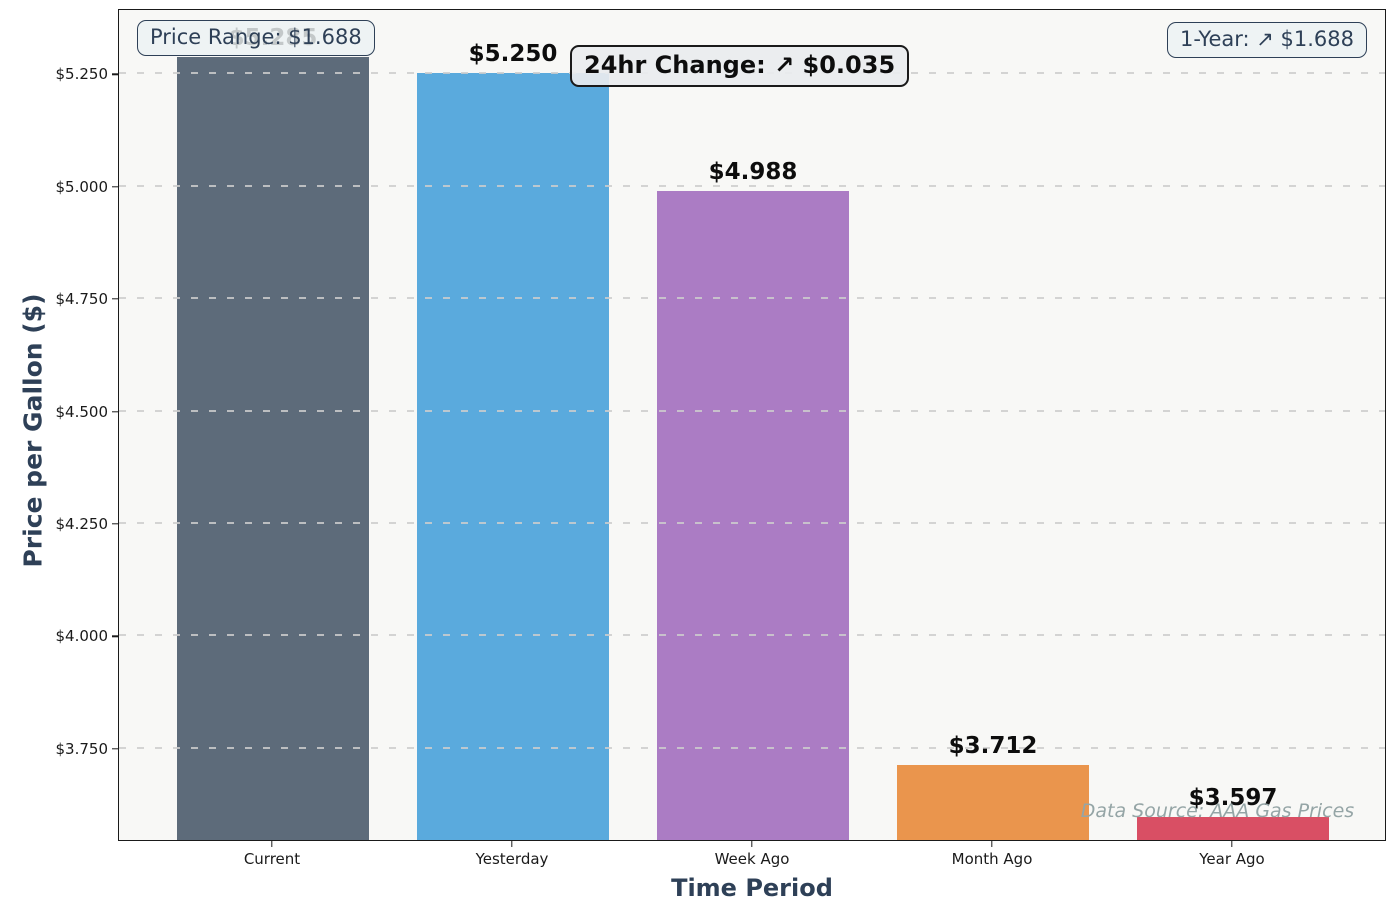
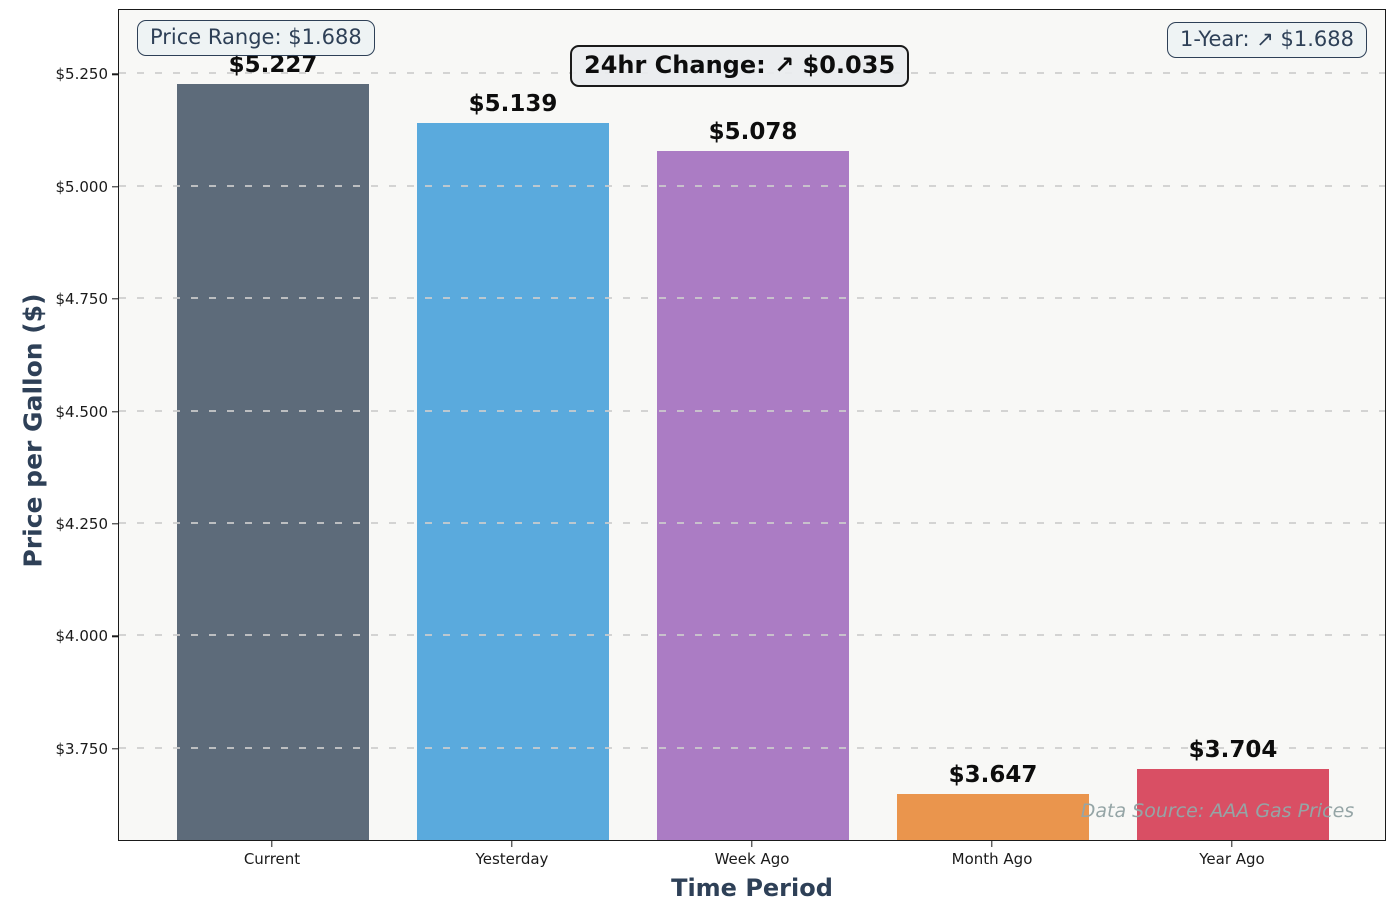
Current: $5.285 -> $5.227
Yesterday: $5.250 -> $5.139
Week Ago: $4.988 -> $5.078
Month Ago: $3.712 -> $3.647
Year Ago: $3.597 -> $3.704
